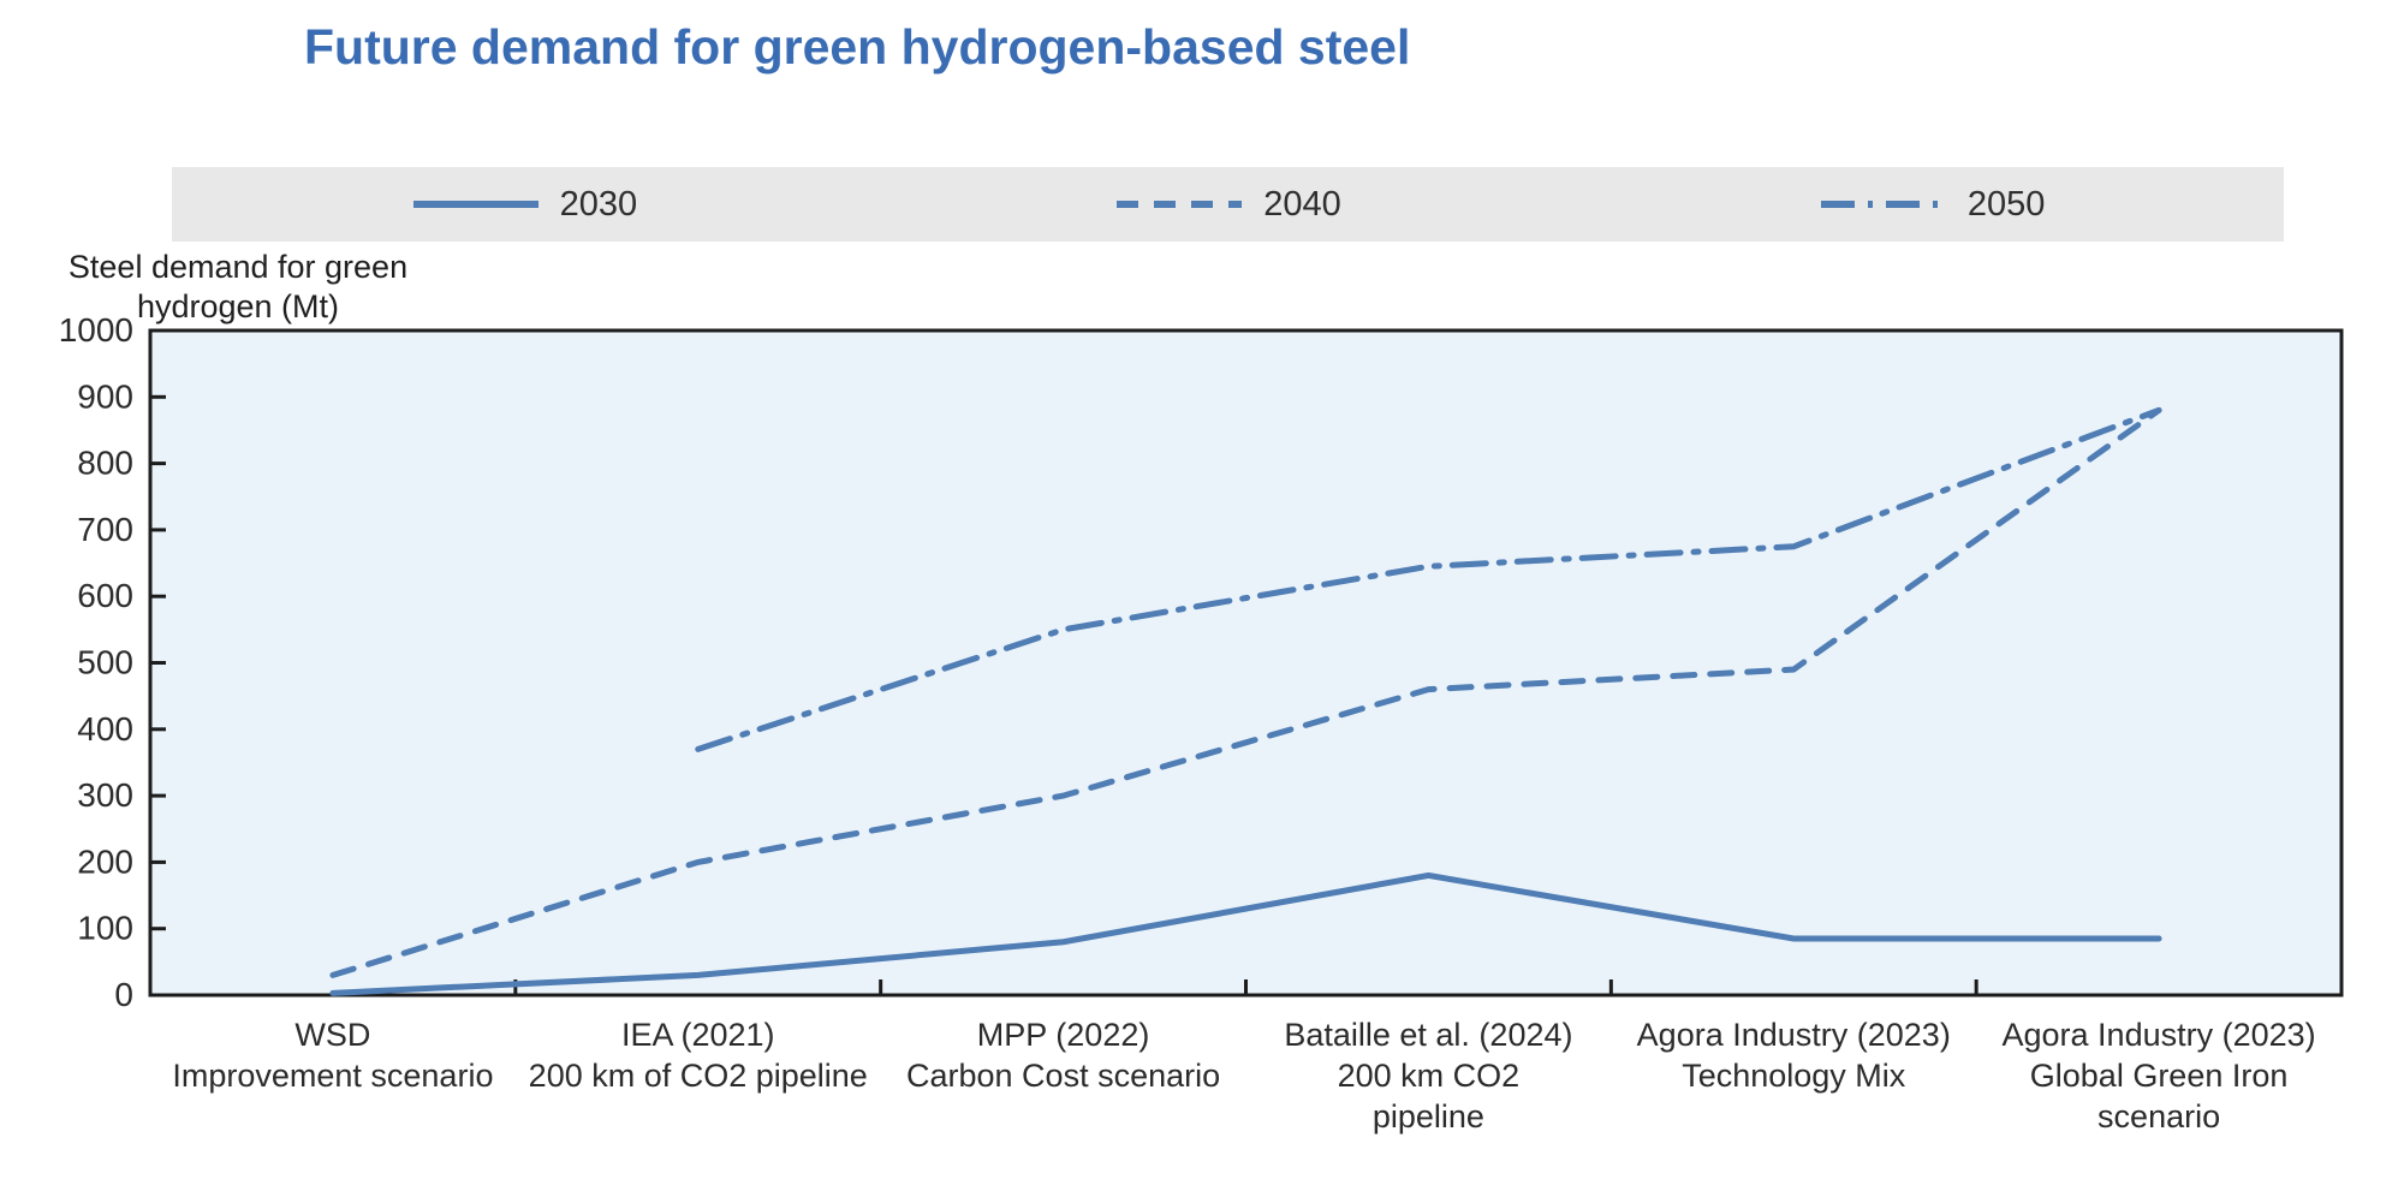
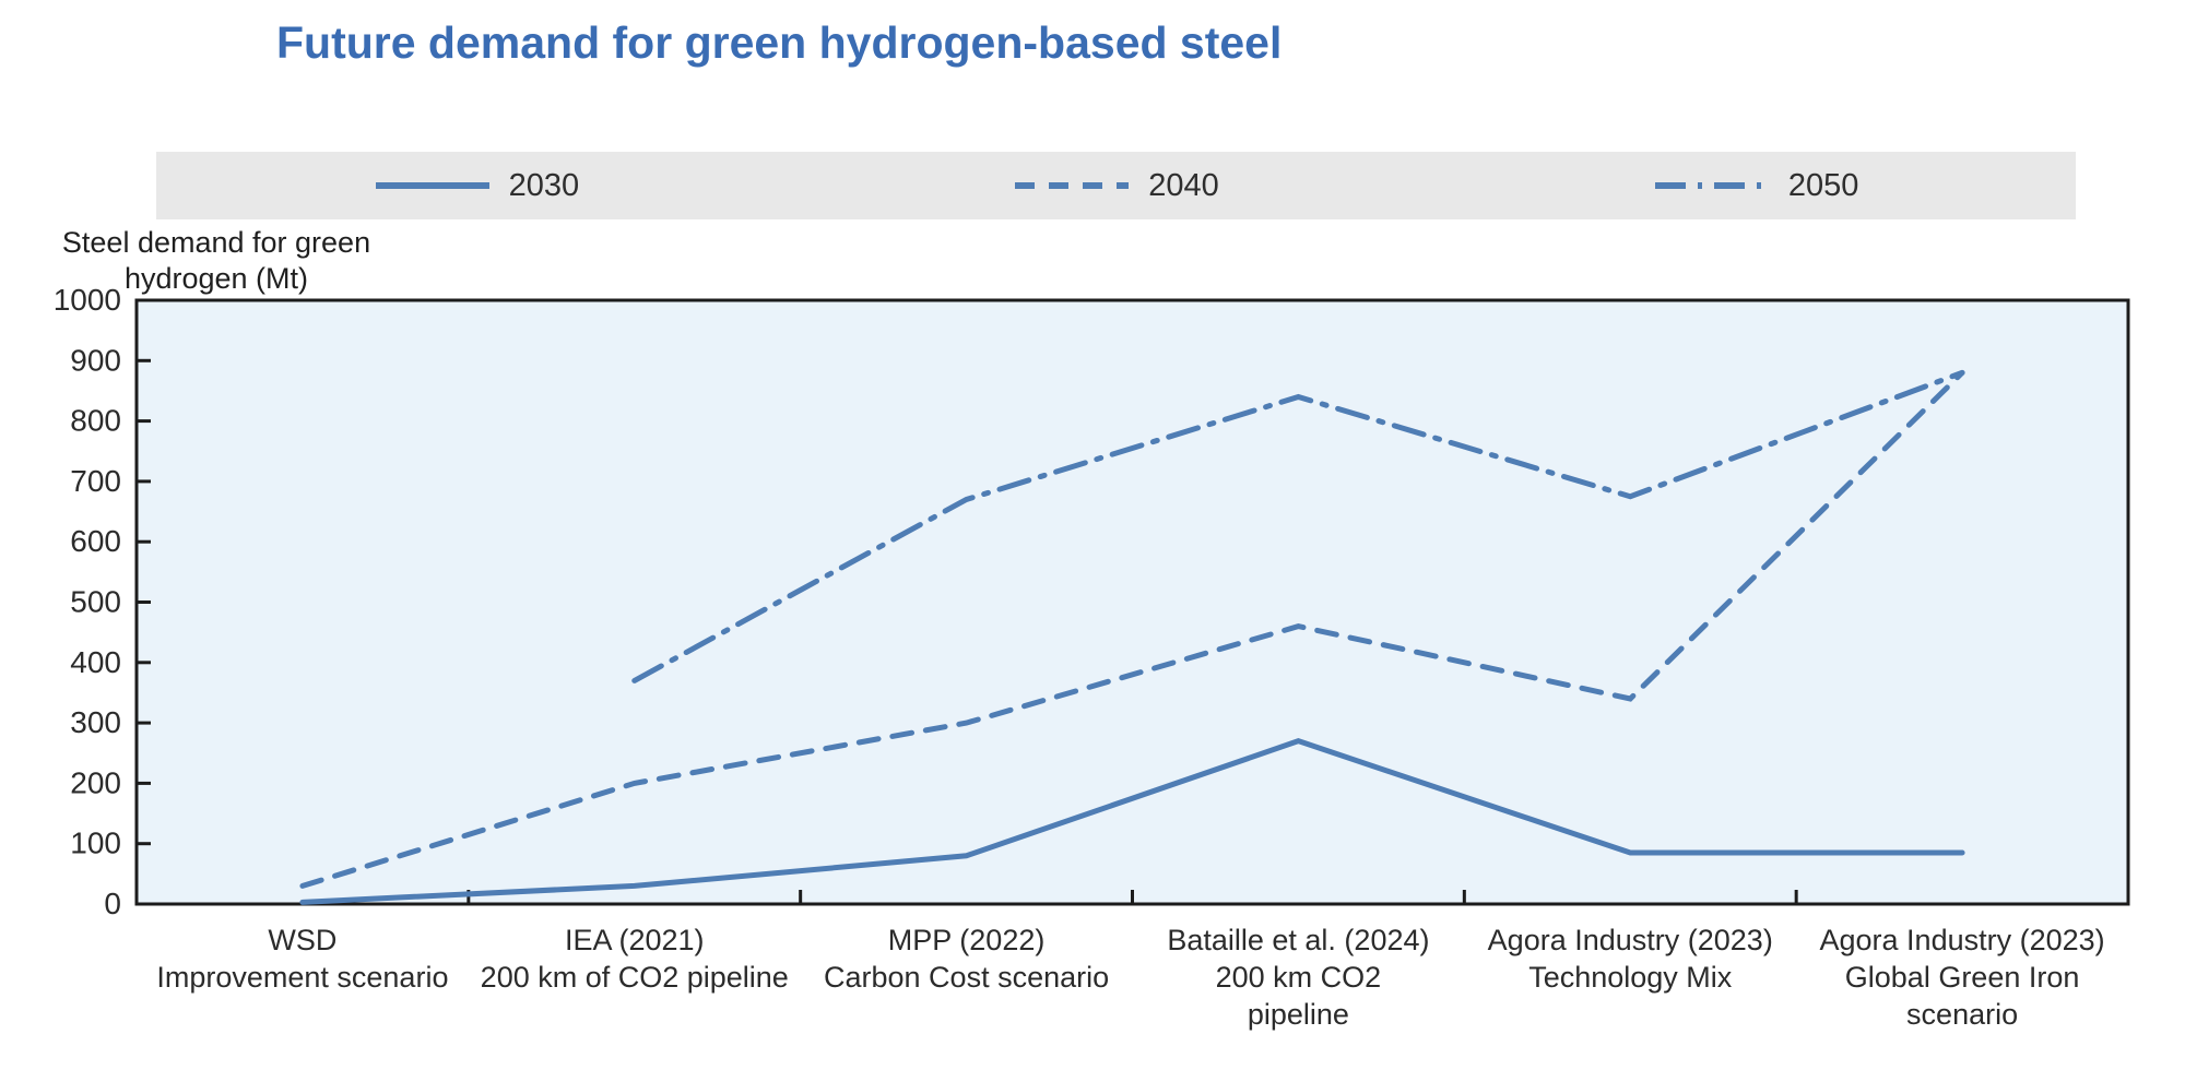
2050/MPP (2022) Carbon Cost scenario: 550 -> 670
2030/Bataille et al. (2024) 200 km CO2 pipeline: 180 -> 270
2050/Bataille et al. (2024) 200 km CO2 pipeline: 640 -> 840
2040/Agora Industry (2023) Technology Mix: 490 -> 340
